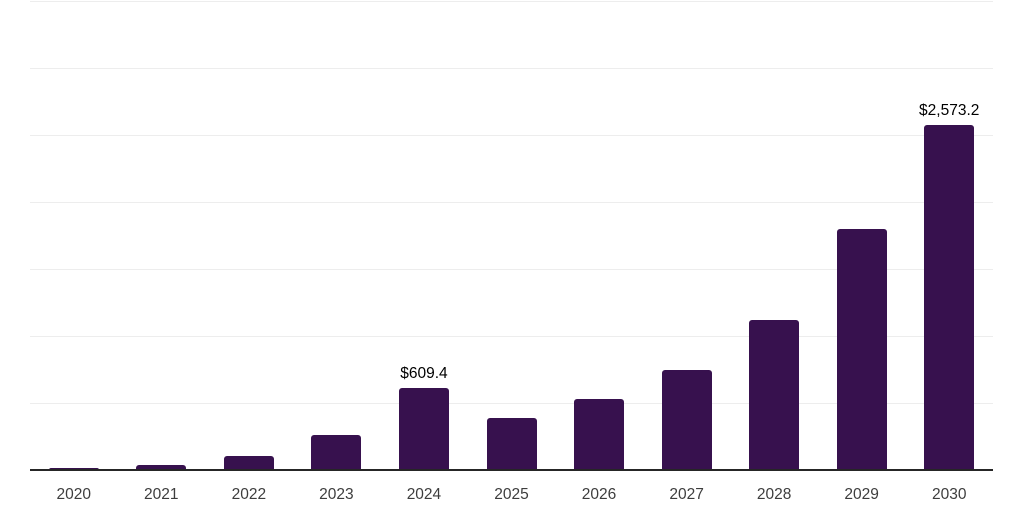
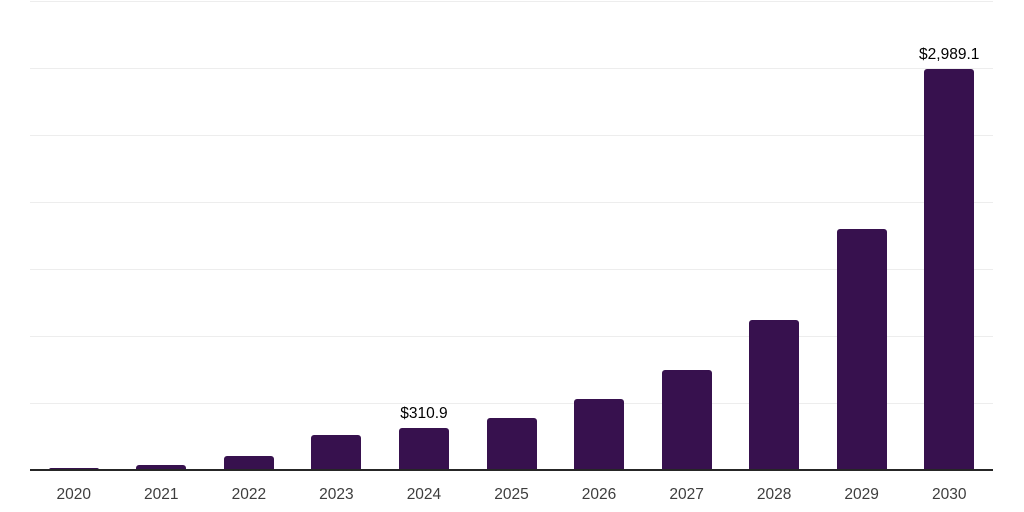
2024: $609.4 -> $310.9
2030: $2,573.2 -> $2,989.1
